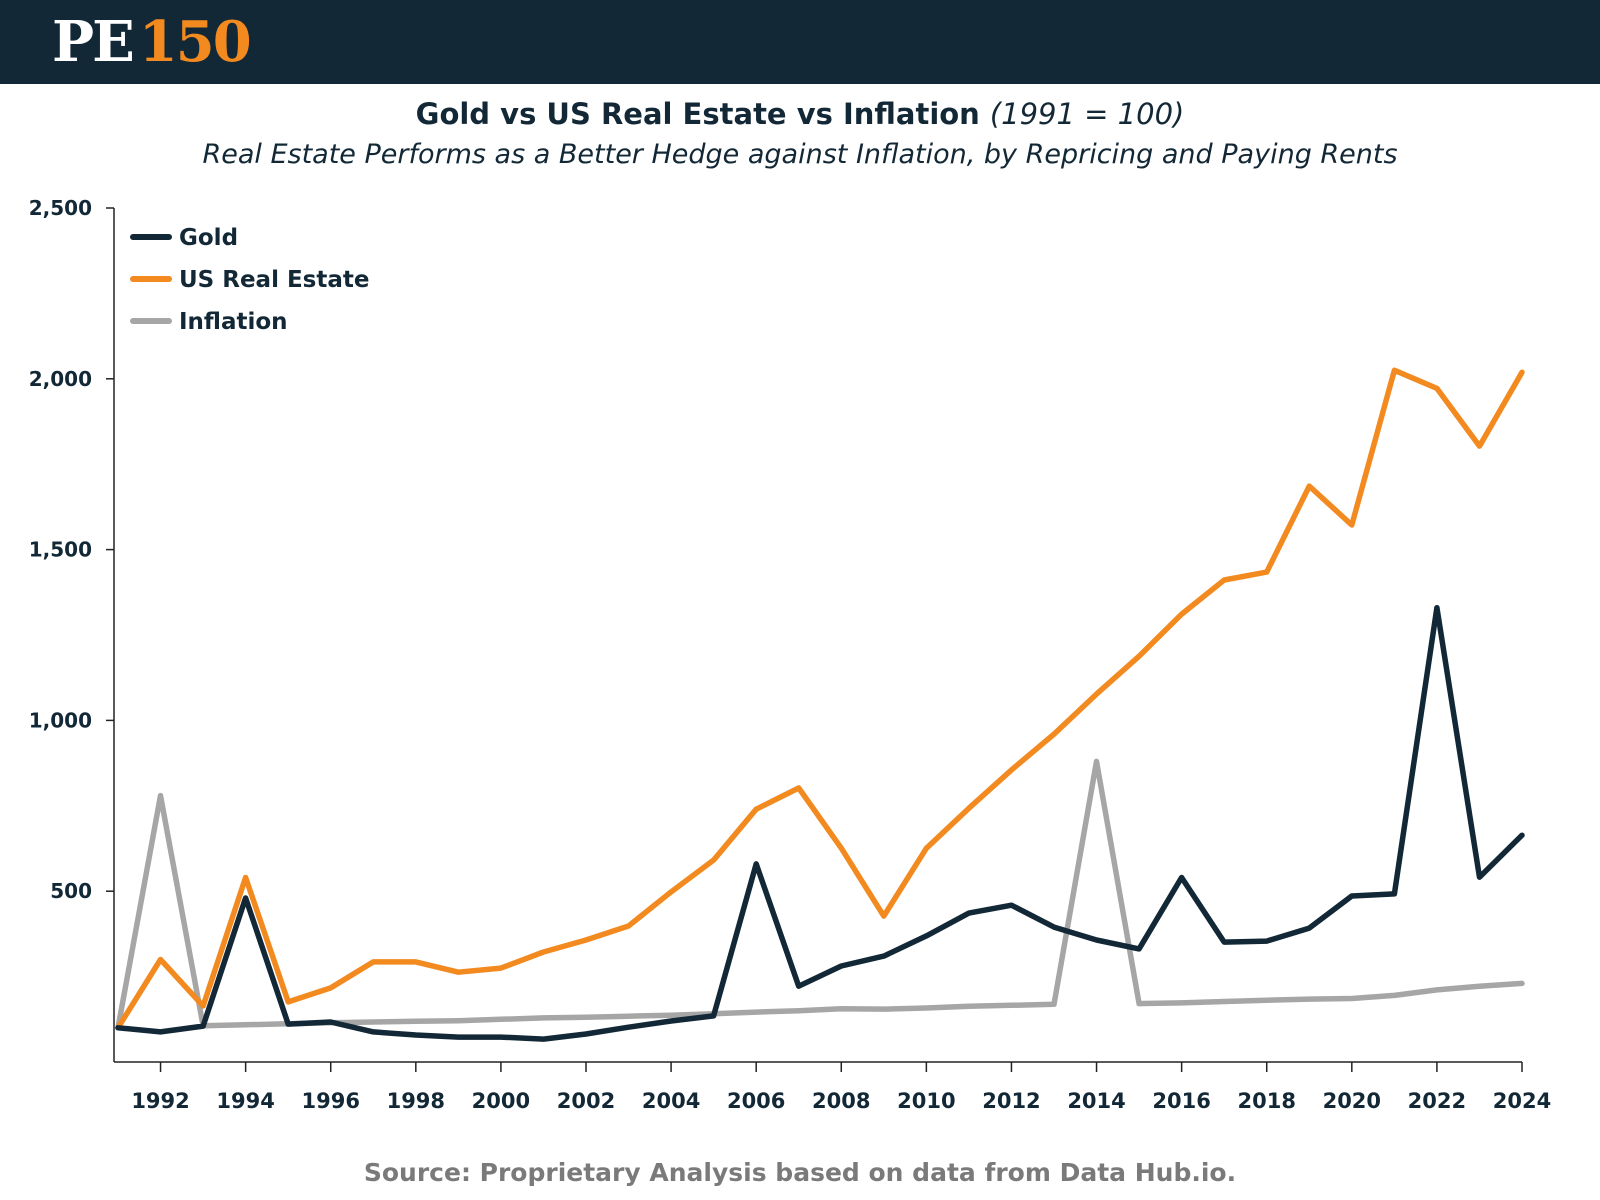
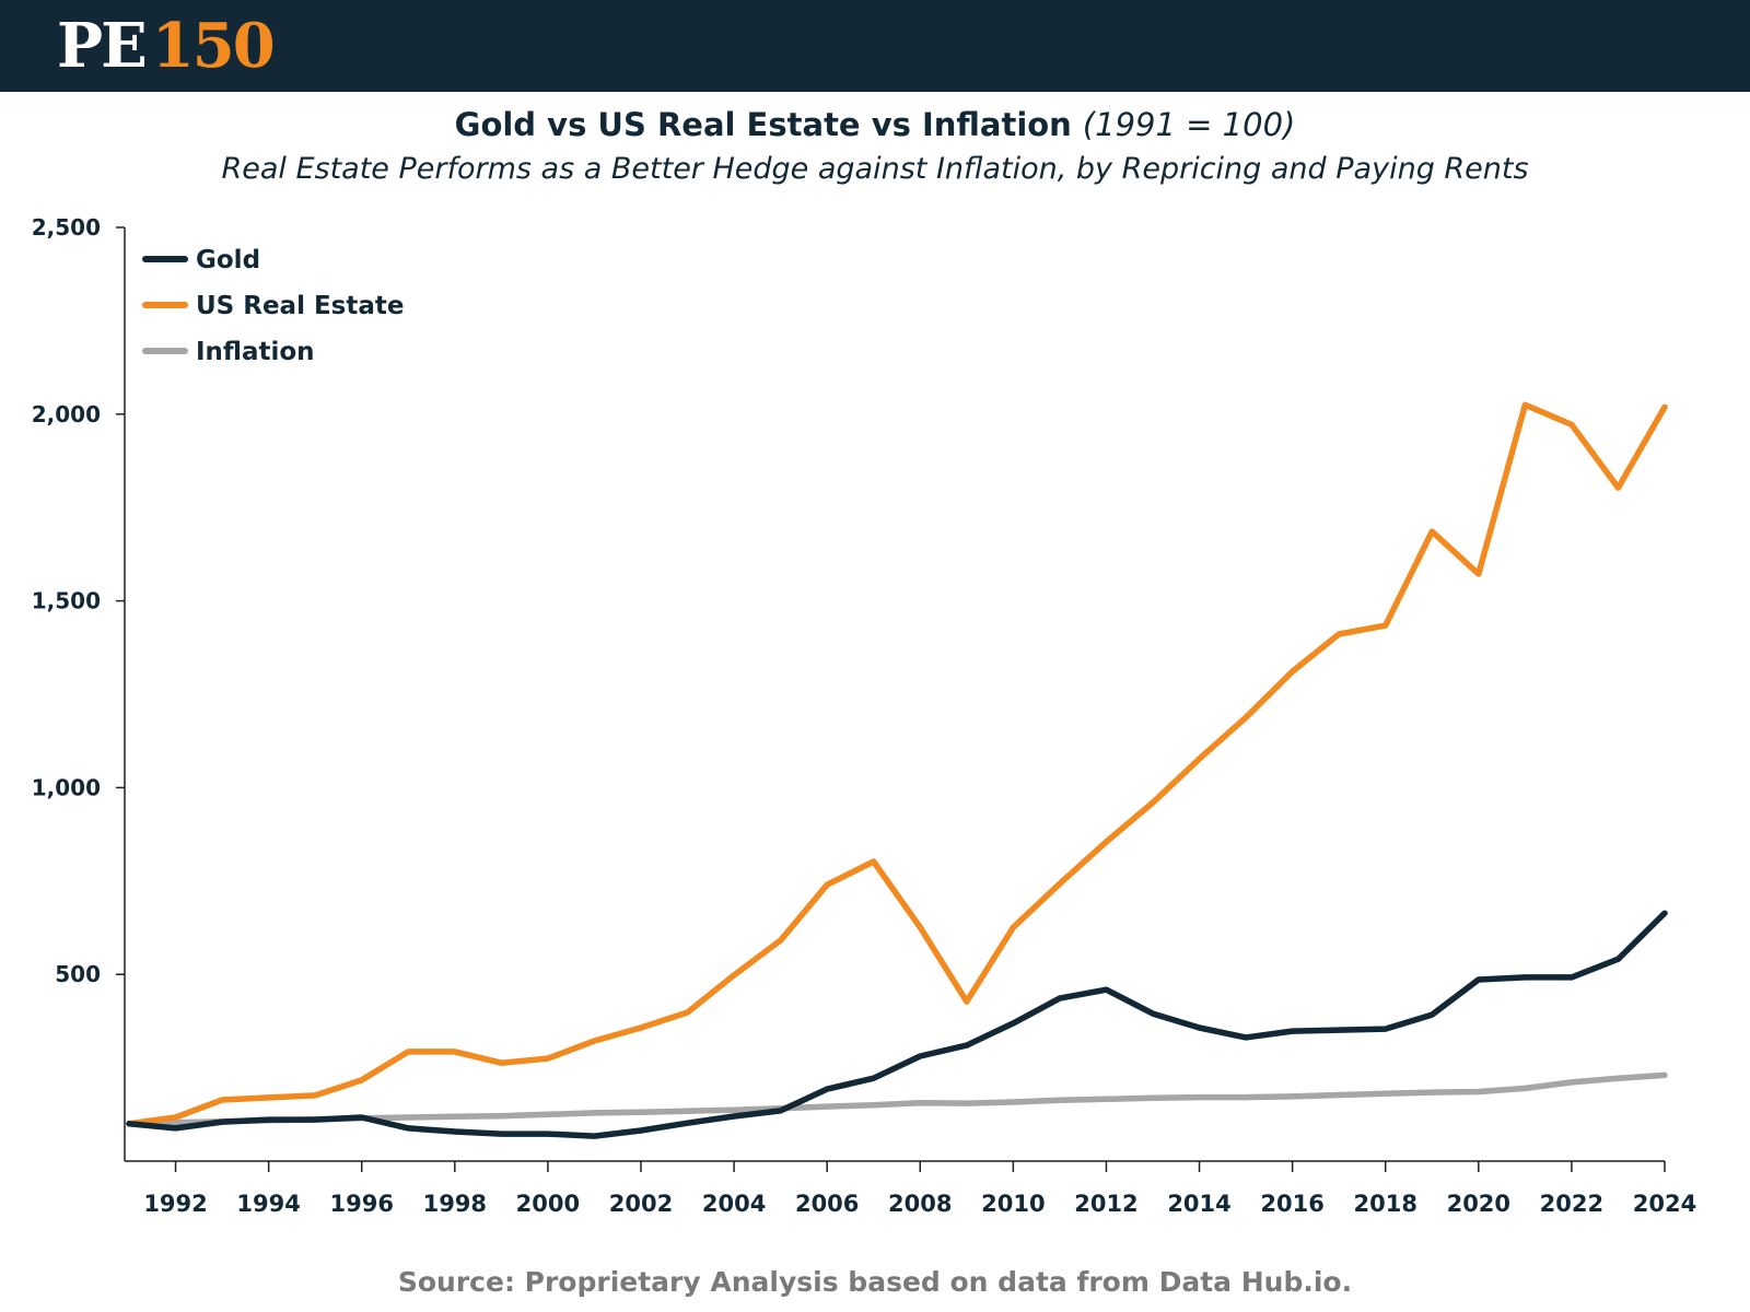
US Real Estate/1992: 300 -> 120
Inflation/1992: 780 -> 100
Gold/1994: 480 -> 110
US Real Estate/1994: 540 -> 170
Gold/2006: 580 -> 190
Inflation/2014: 880 -> 170
Gold/2016: 540 -> 350
Gold/2022: 1330 -> 490
